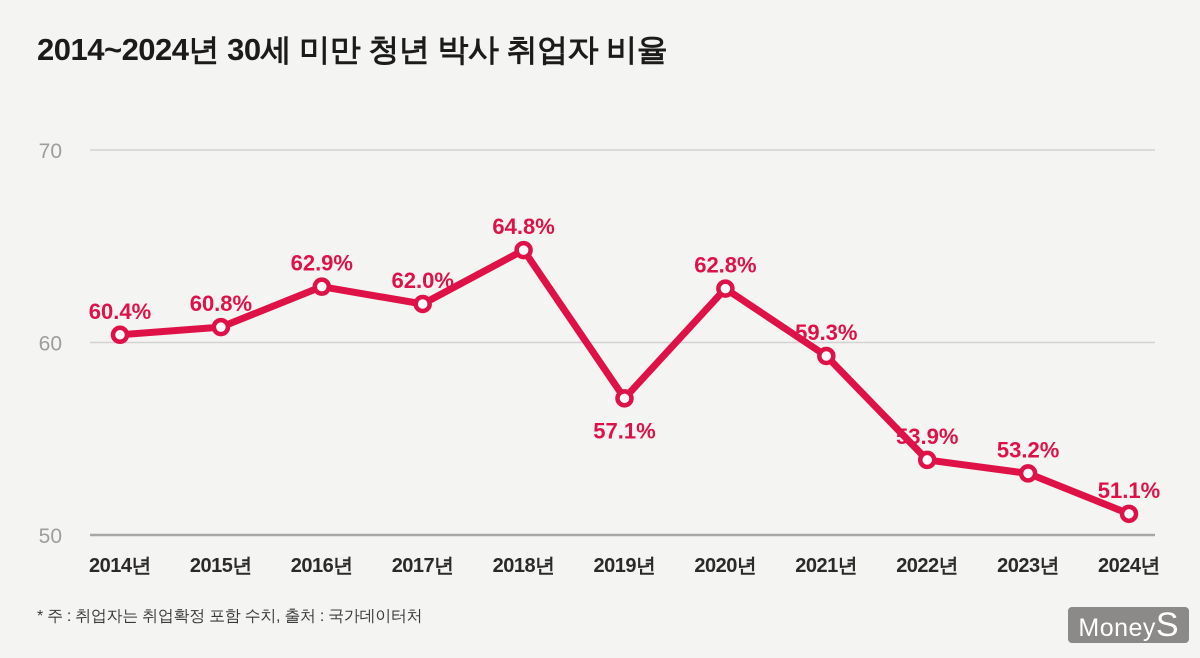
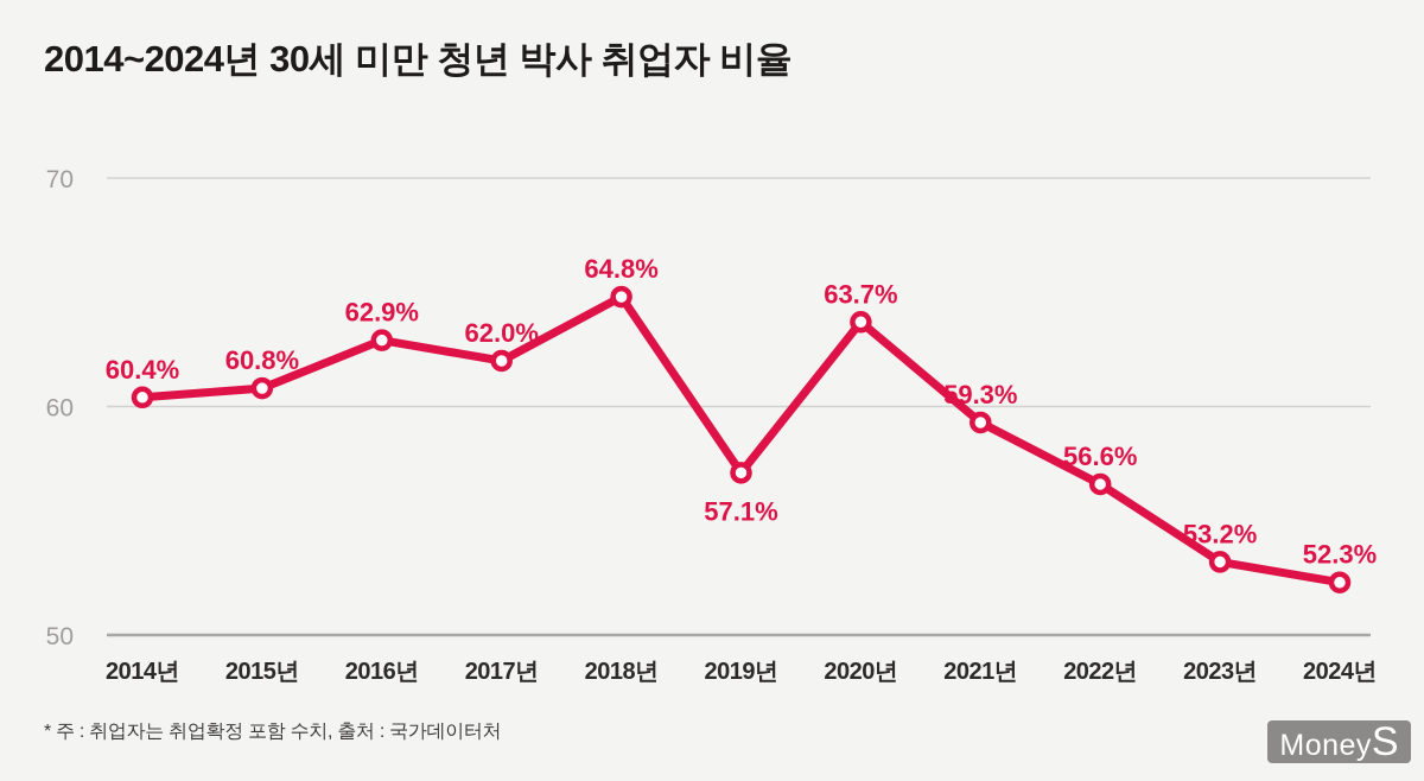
2020년: 62.8% -> 63.7%
2022년: 53.9% -> 56.6%
2024년: 51.1% -> 52.3%
